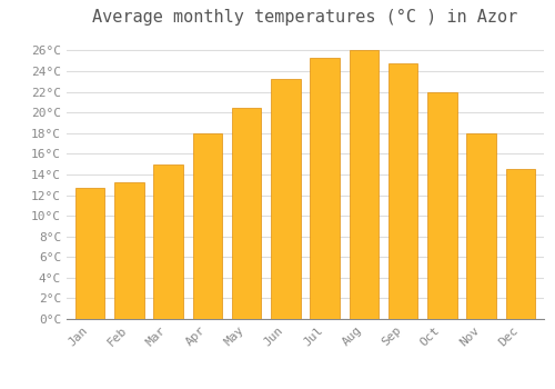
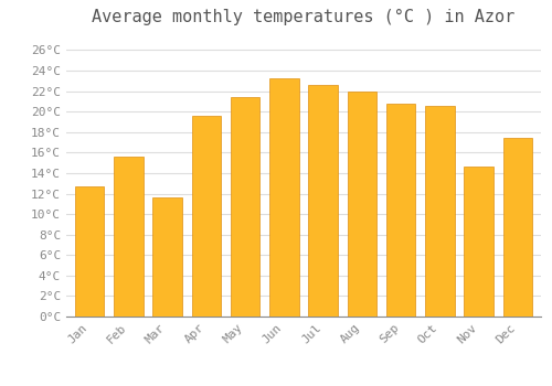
Feb: 13.2°C -> 15.6°C
Mar: 15.0°C -> 11.6°C
Apr: 18.0°C -> 19.6°C
May: 20.5°C -> 21.4°C
Jul: 25.3°C -> 22.6°C
Aug: 26.0°C -> 22.0°C
Sep: 24.8°C -> 20.8°C
Oct: 22.0°C -> 20.6°C
Nov: 18.0°C -> 14.6°C
Dec: 14.5°C -> 17.4°C
